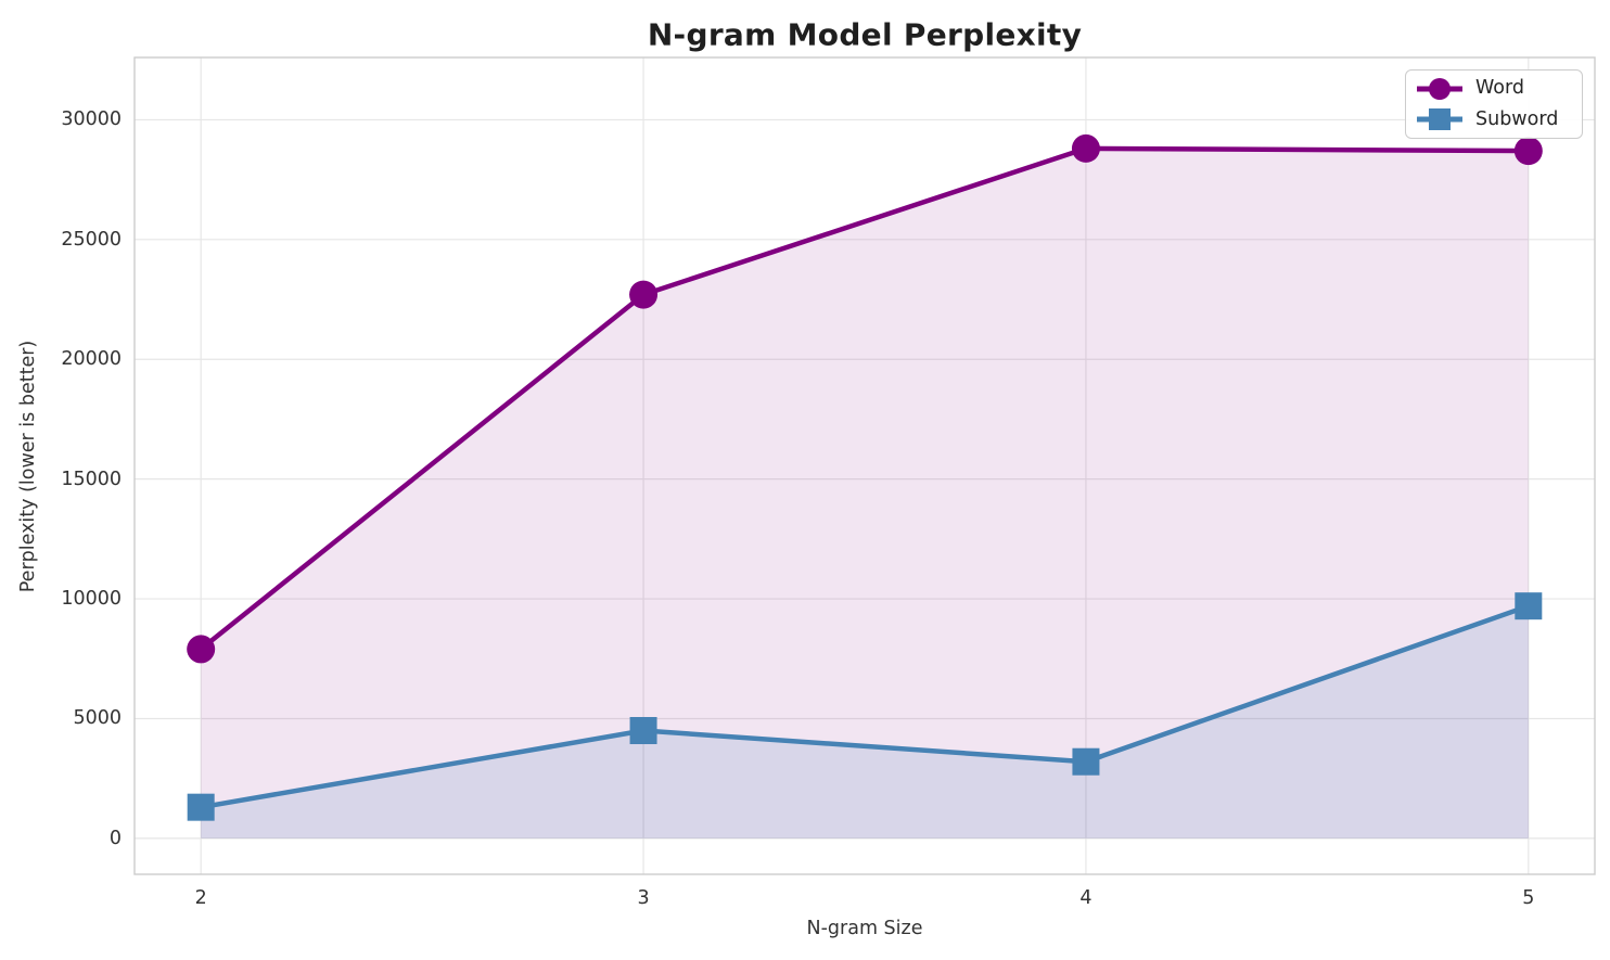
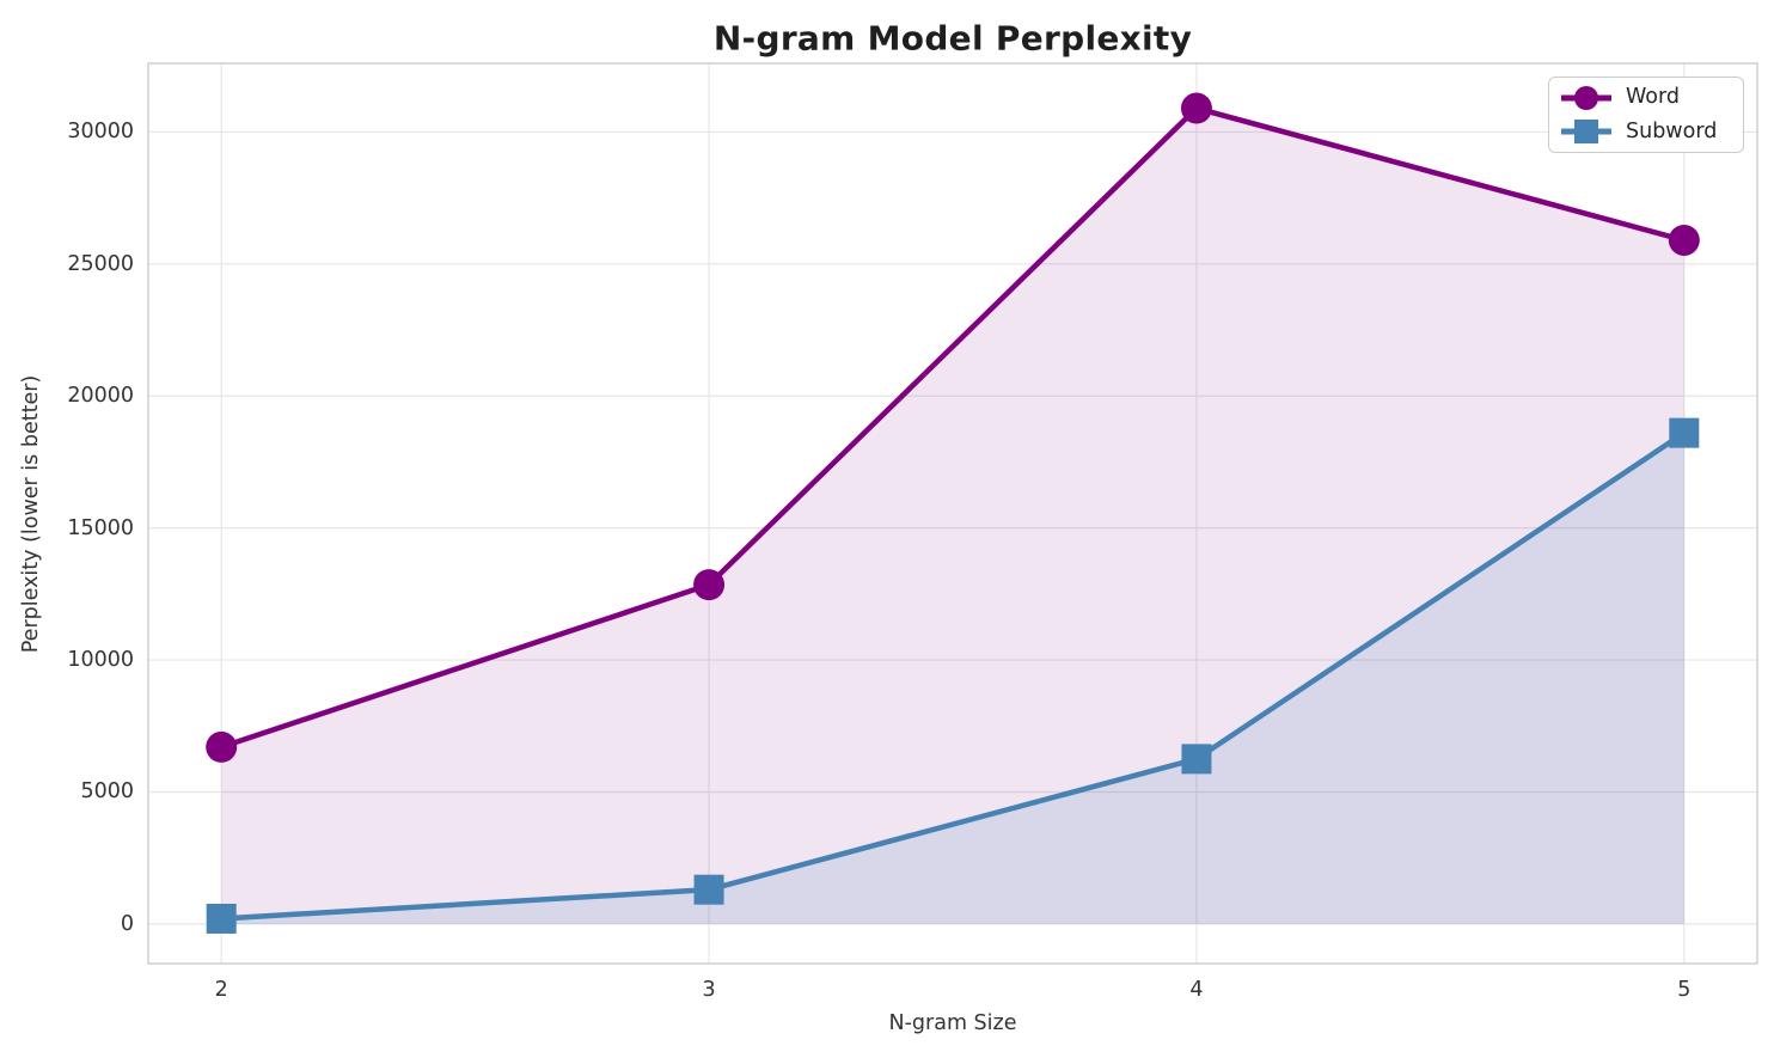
Word/2: 7900 -> 6700
Subword/2: 1300 -> 200
Word/3: 22700 -> 12800
Subword/3: 4500 -> 1300
Word/4: 28800 -> 30900
Subword/4: 3200 -> 6200
Word/5: 28700 -> 25900
Subword/5: 9700 -> 18600
